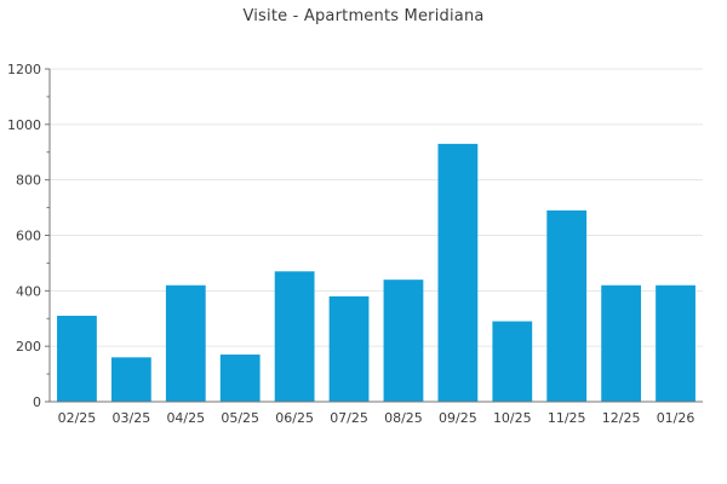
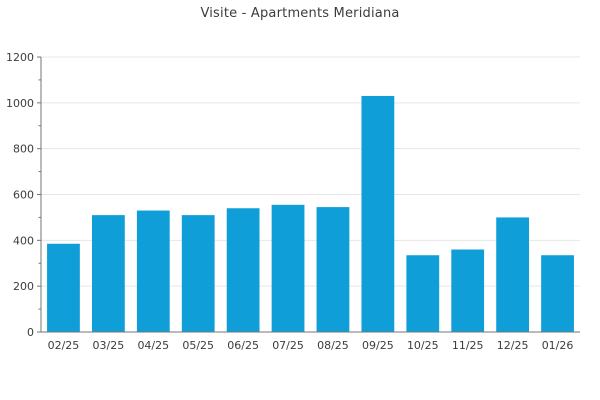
02/25: 310 -> 380
03/25: 160 -> 510
04/25: 420 -> 530
05/25: 170 -> 510
06/25: 470 -> 540
07/25: 380 -> 560
08/25: 440 -> 540
09/25: 930 -> 1030
10/25: 290 -> 340
11/25: 690 -> 360
12/25: 420 -> 500
01/26: 420 -> 340
